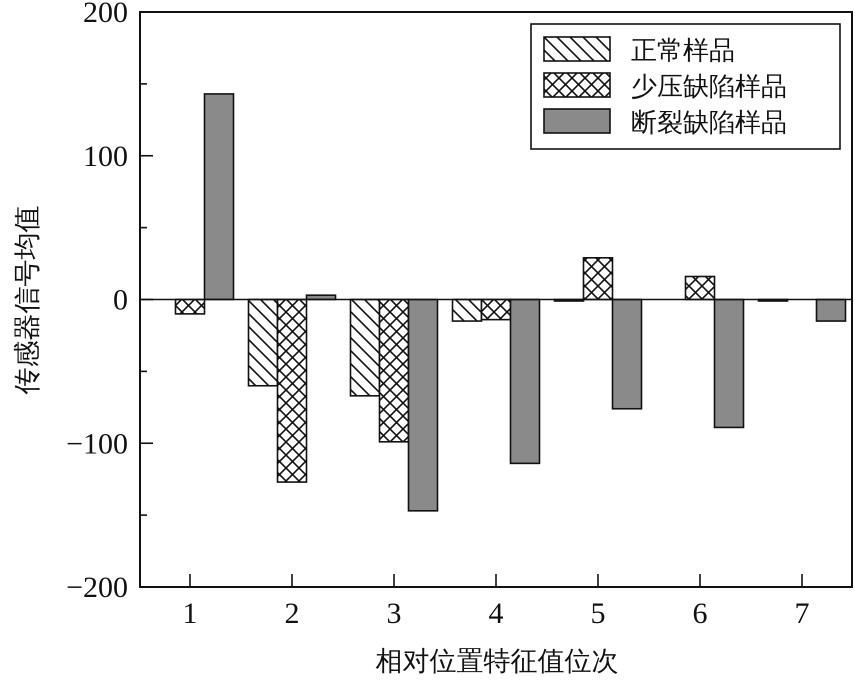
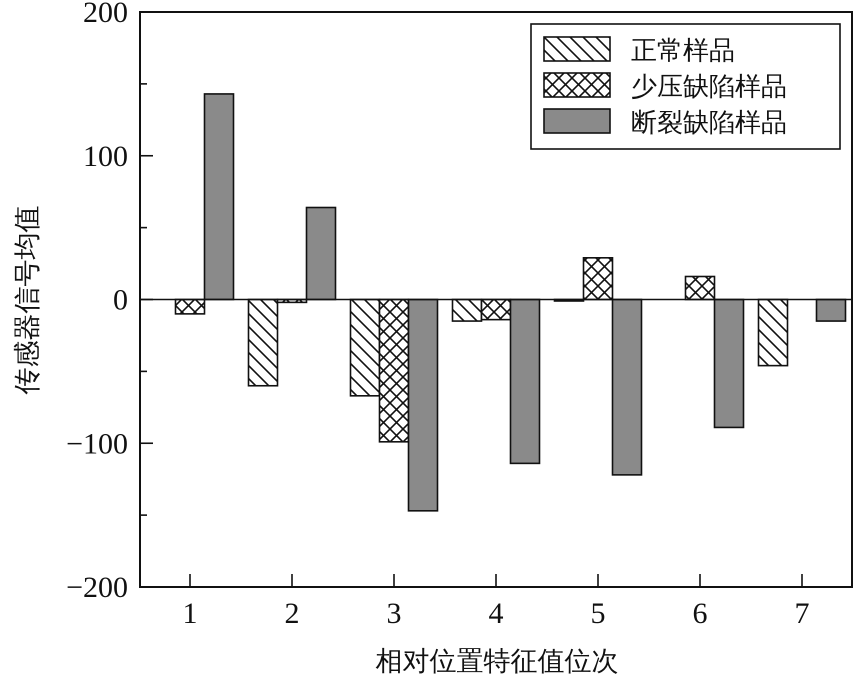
少压缺陷样品/2: -127 -> -2
断裂缺陷样品/2: 3 -> 64
断裂缺陷样品/5: -76 -> -122
正常样品/7: -1 -> -46
